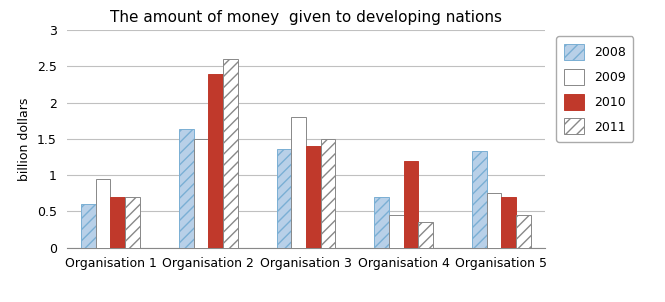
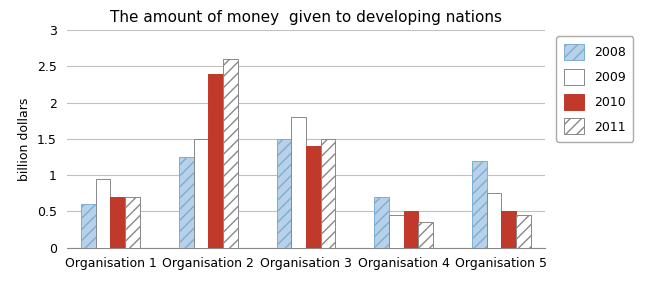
2008/Organisation 2: 1.64 -> 1.25
2008/Organisation 3: 1.36 -> 1.50
2010/Organisation 4: 1.2 -> 0.5
2008/Organisation 5: 1.34 -> 1.20
2010/Organisation 5: 0.7 -> 0.5
